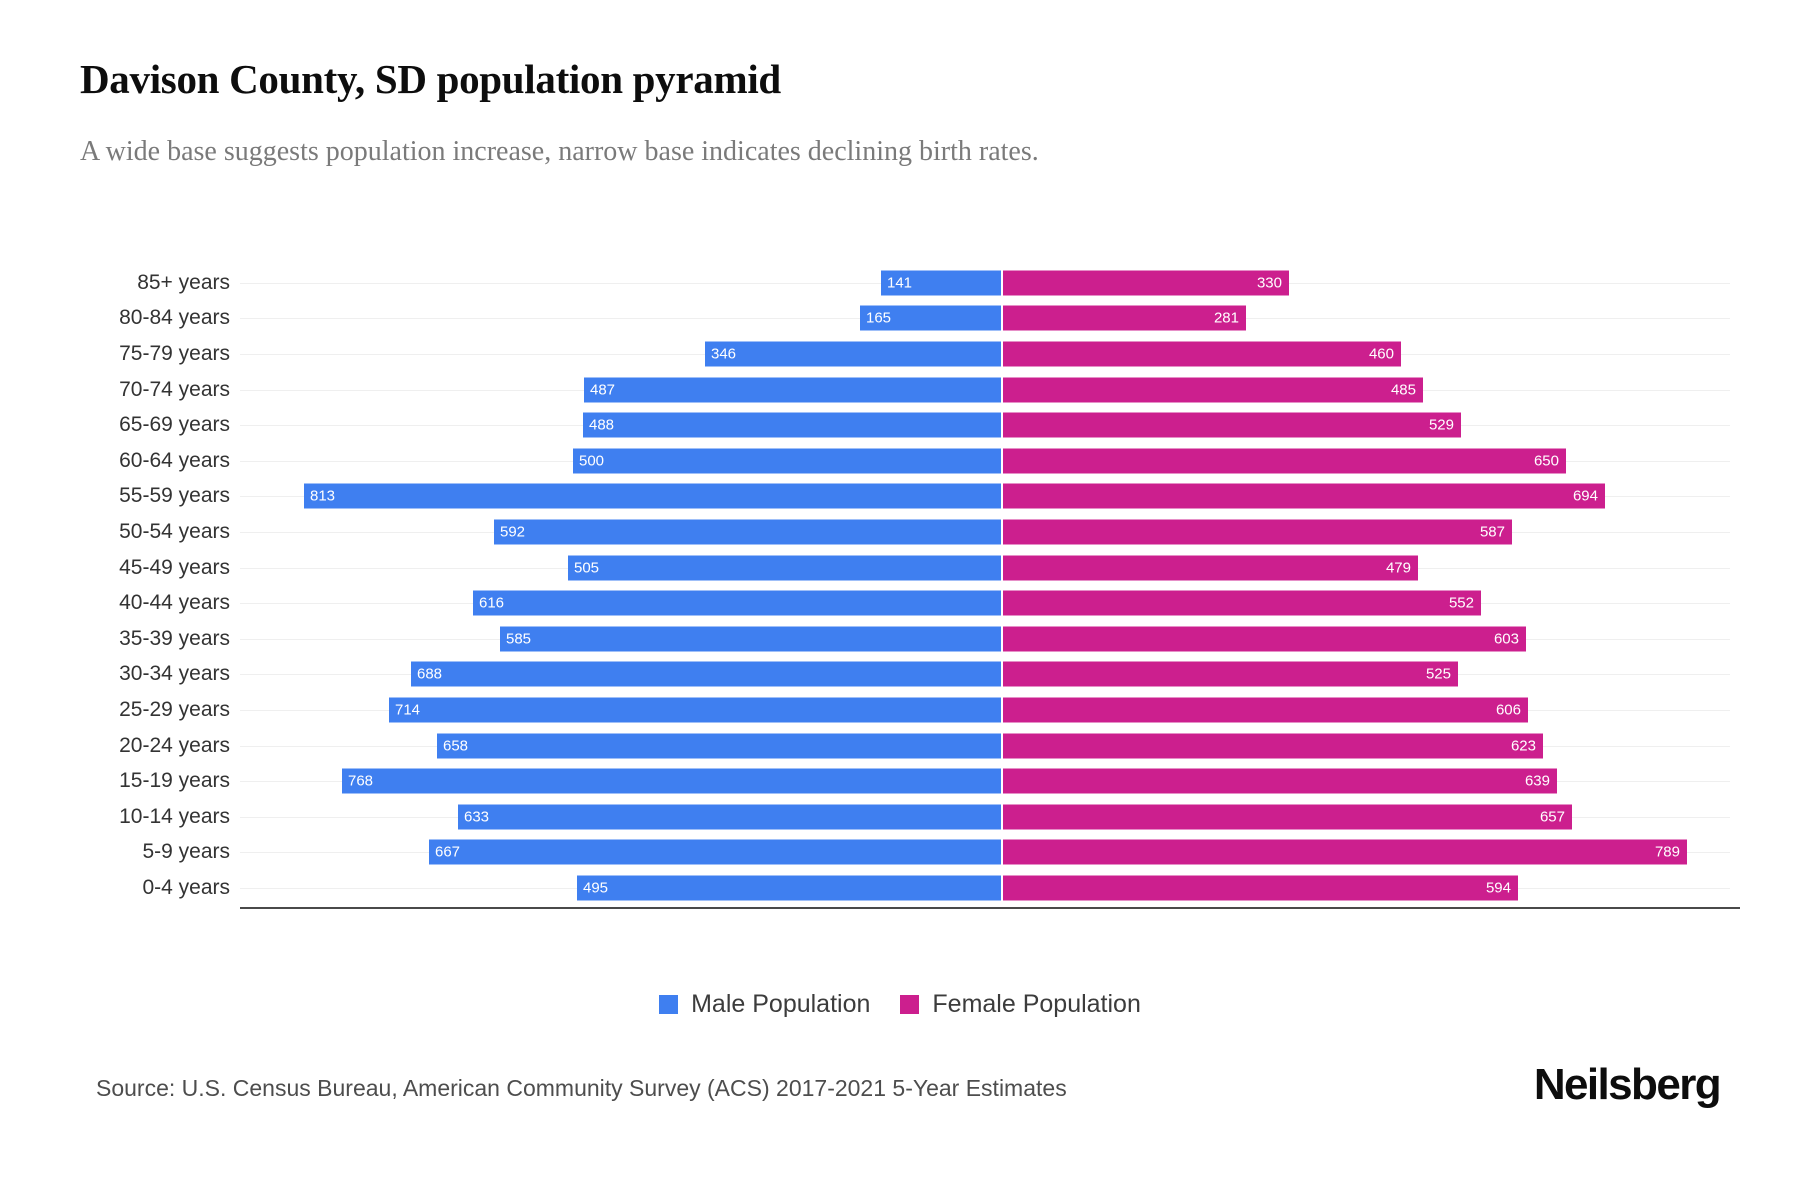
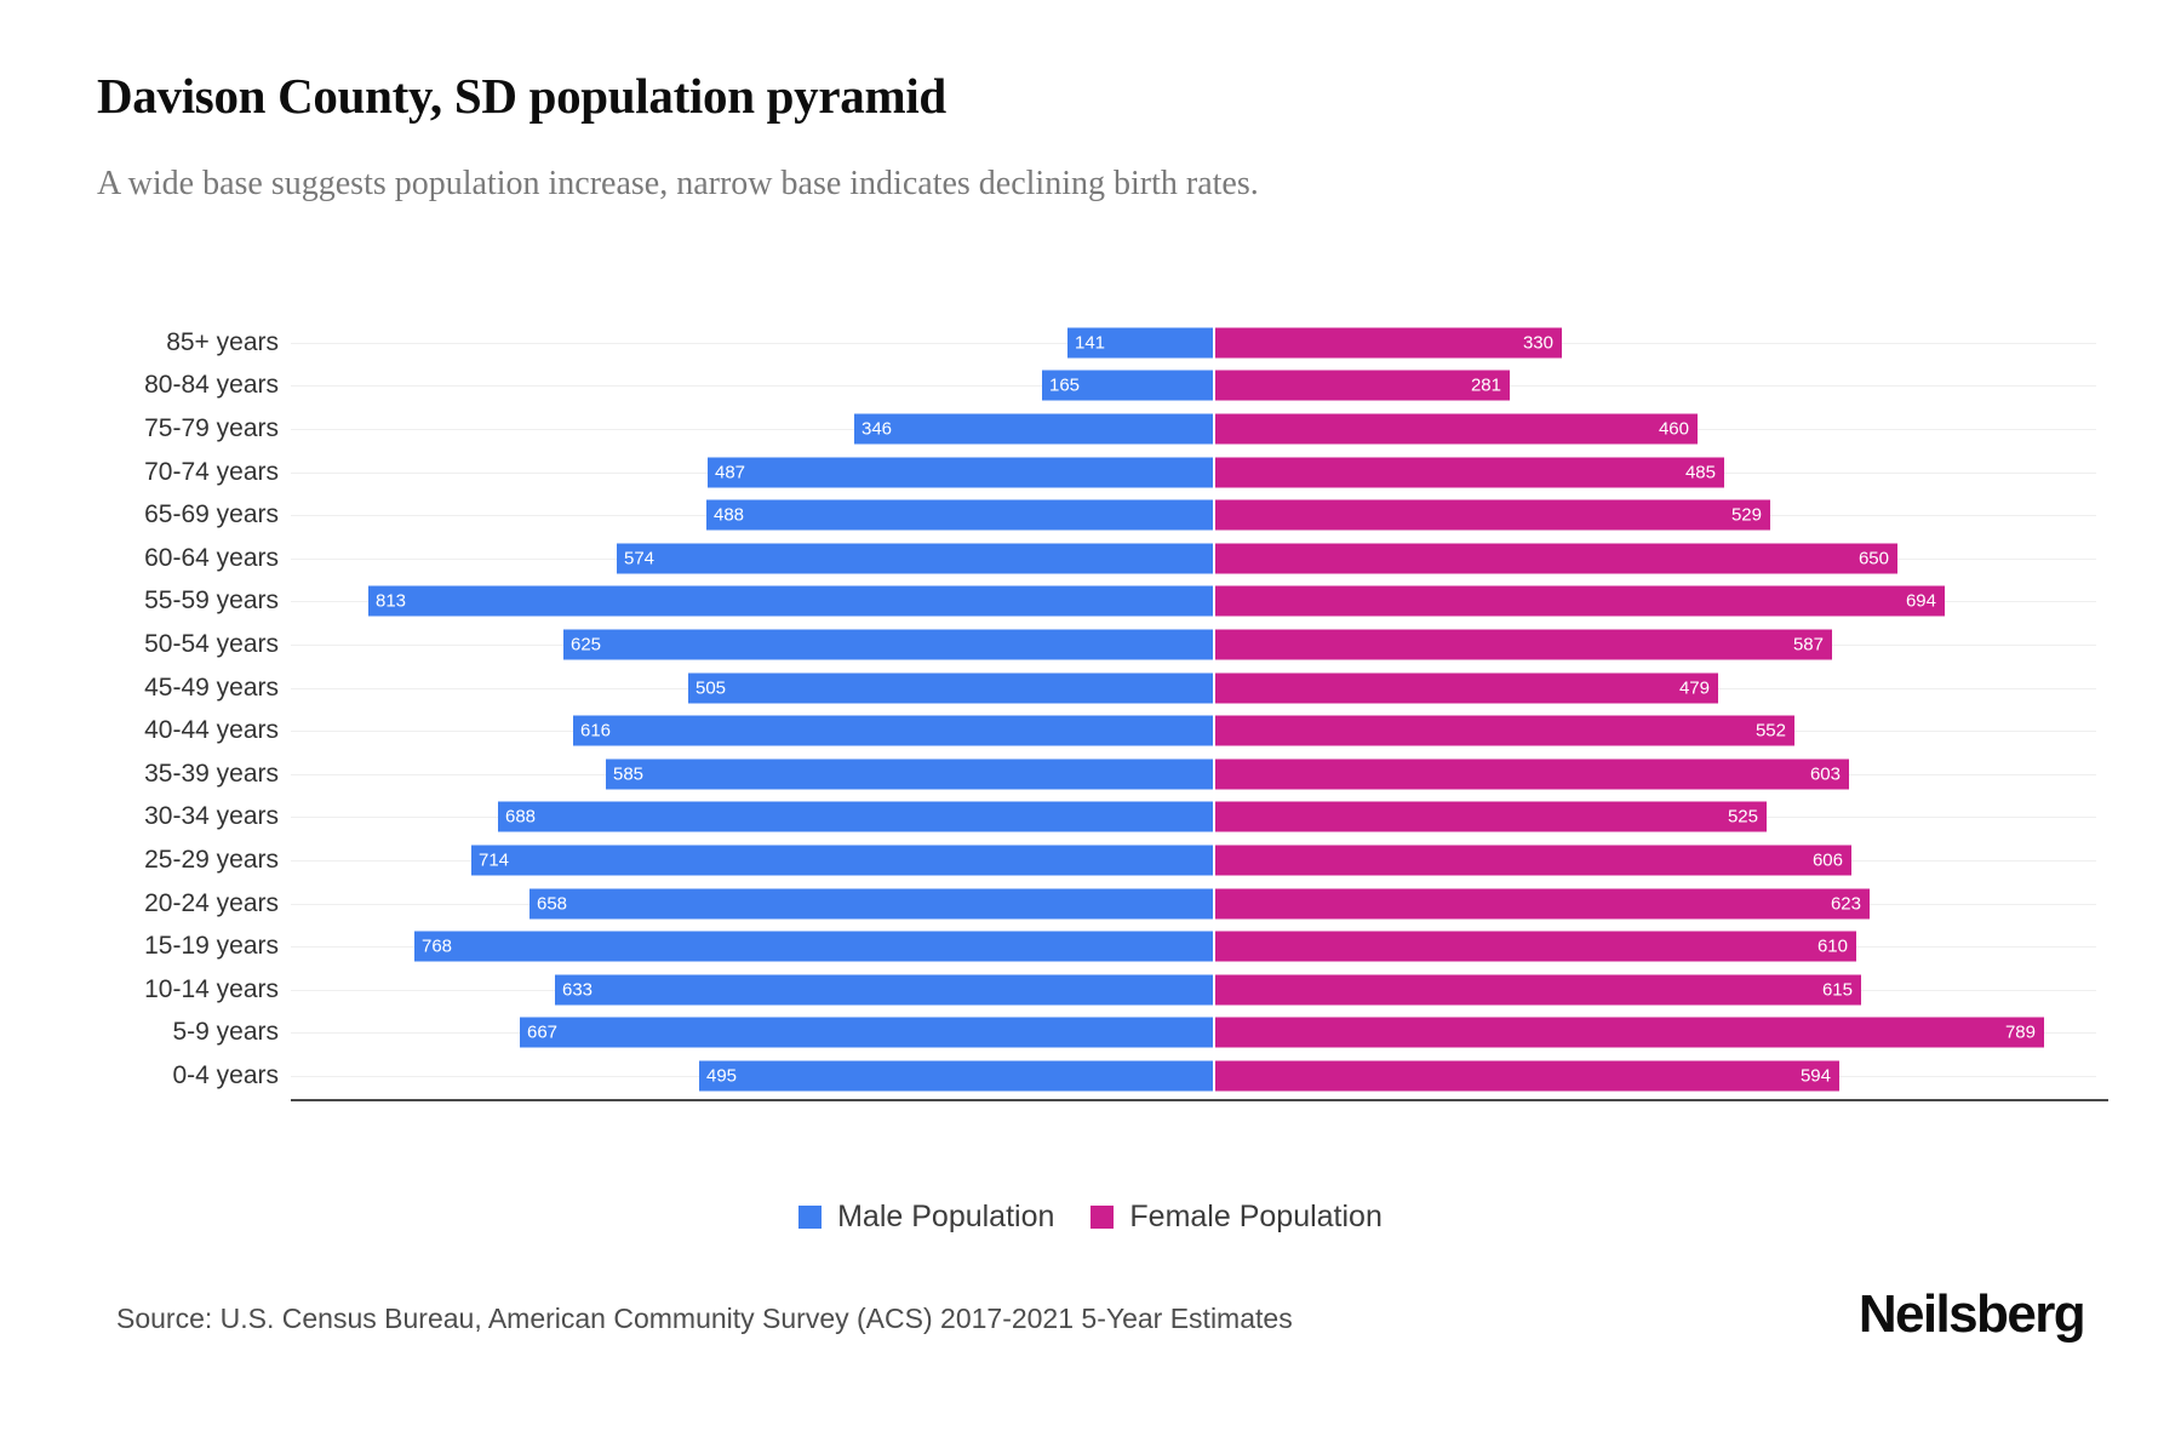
Male Population/60-64 years: 500 -> 574
Male Population/50-54 years: 592 -> 625
Female Population/15-19 years: 639 -> 610
Female Population/10-14 years: 657 -> 615
